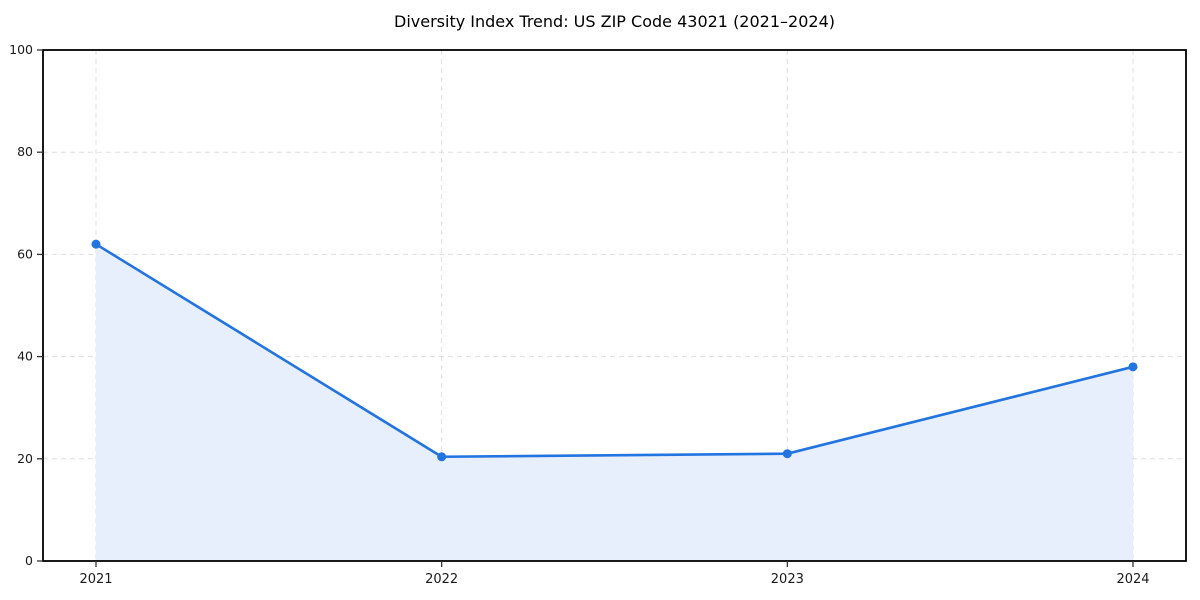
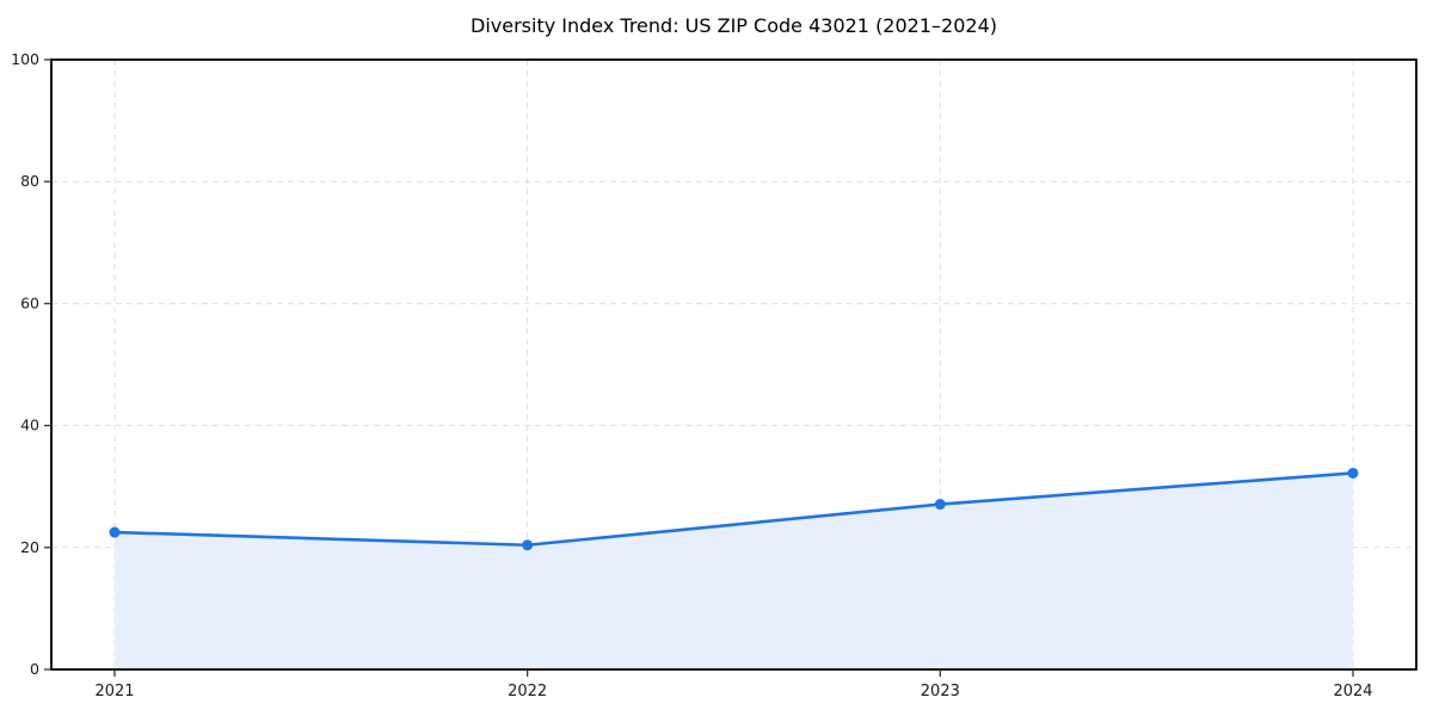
2021: 62 -> 22
2023: 21 -> 27
2024: 38 -> 32
